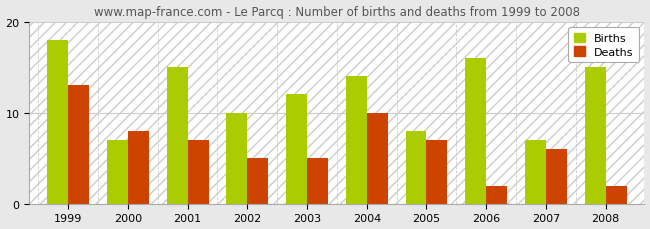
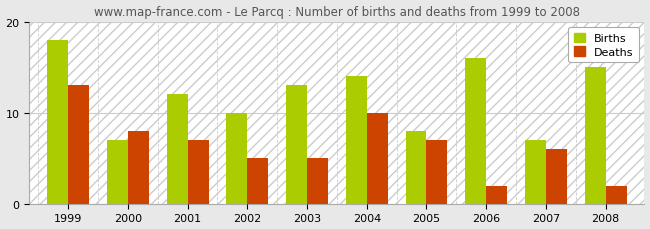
Births/2001: 15 -> 12
Births/2003: 12 -> 13
